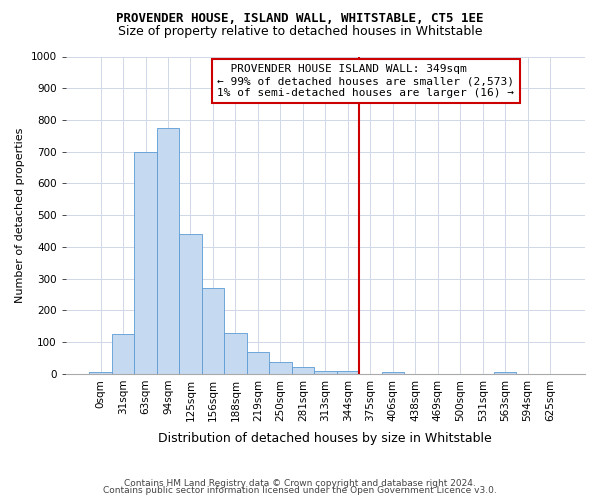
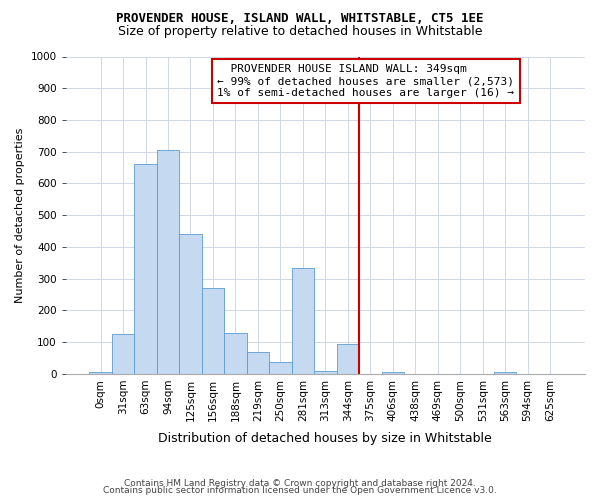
63sqm: 700 -> 660
94sqm: 775 -> 705
281sqm: 22 -> 335
344sqm: 10 -> 95
